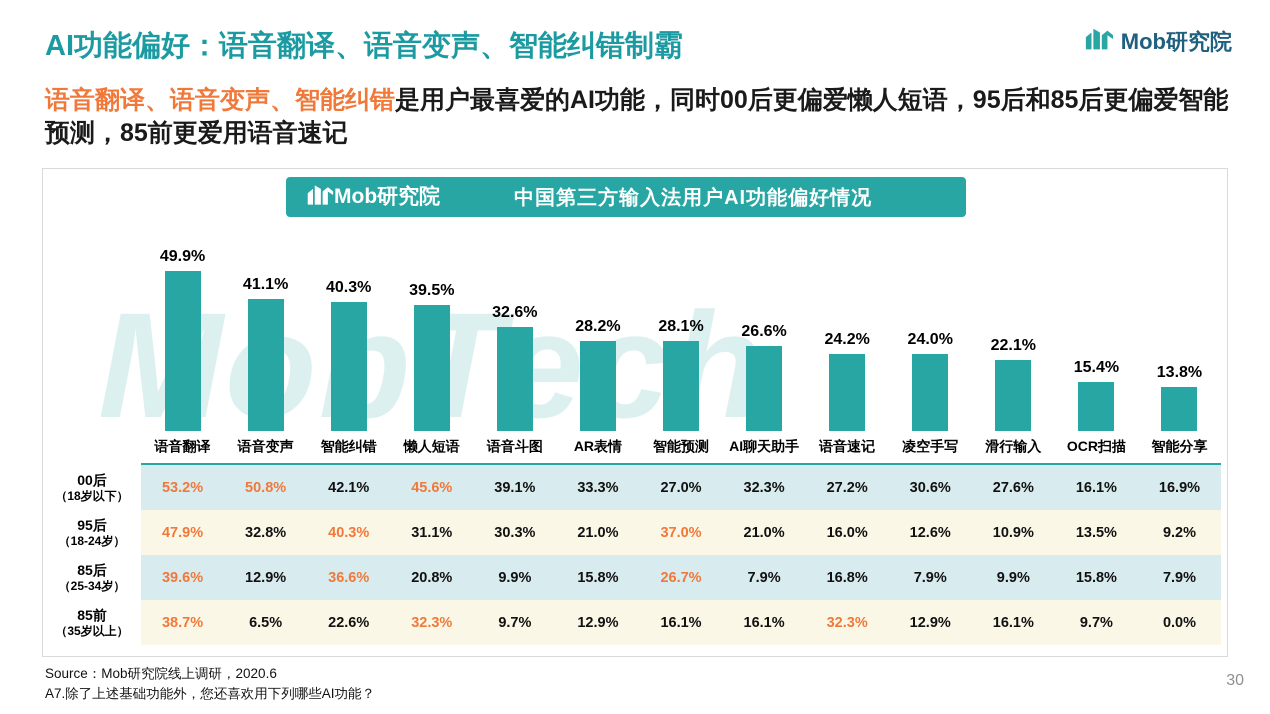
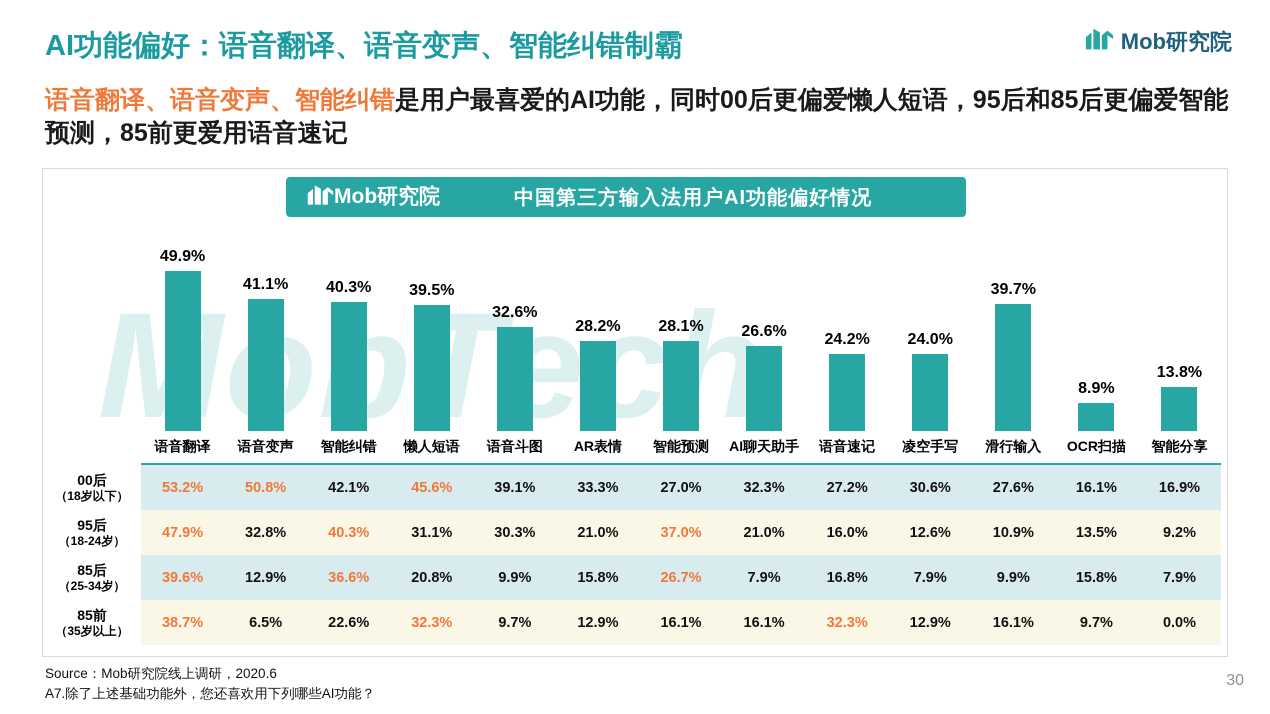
滑行输入: 22.1% -> 39.7%
OCR扫描: 15.4% -> 8.9%
